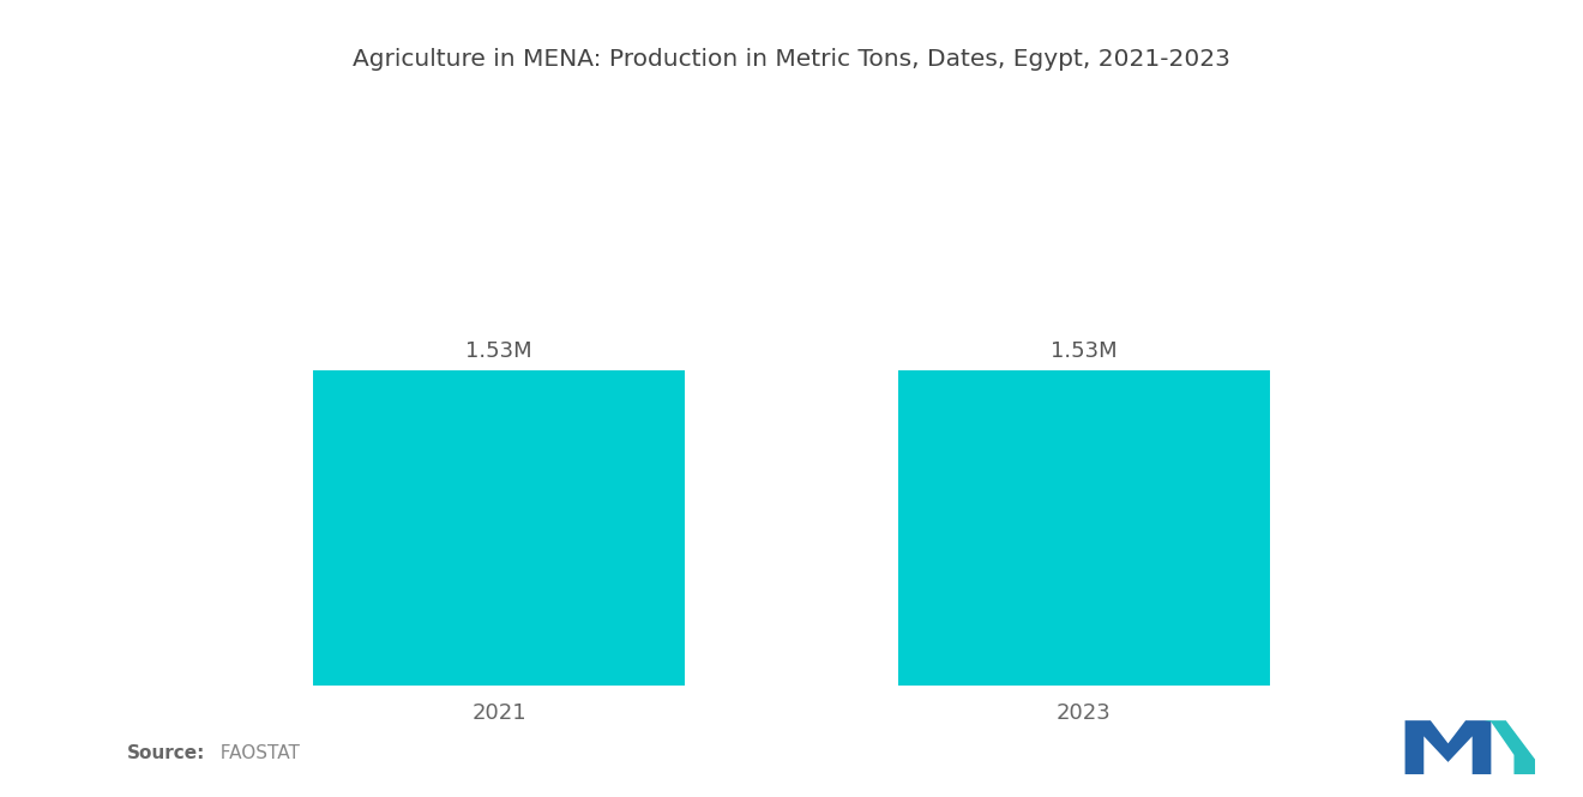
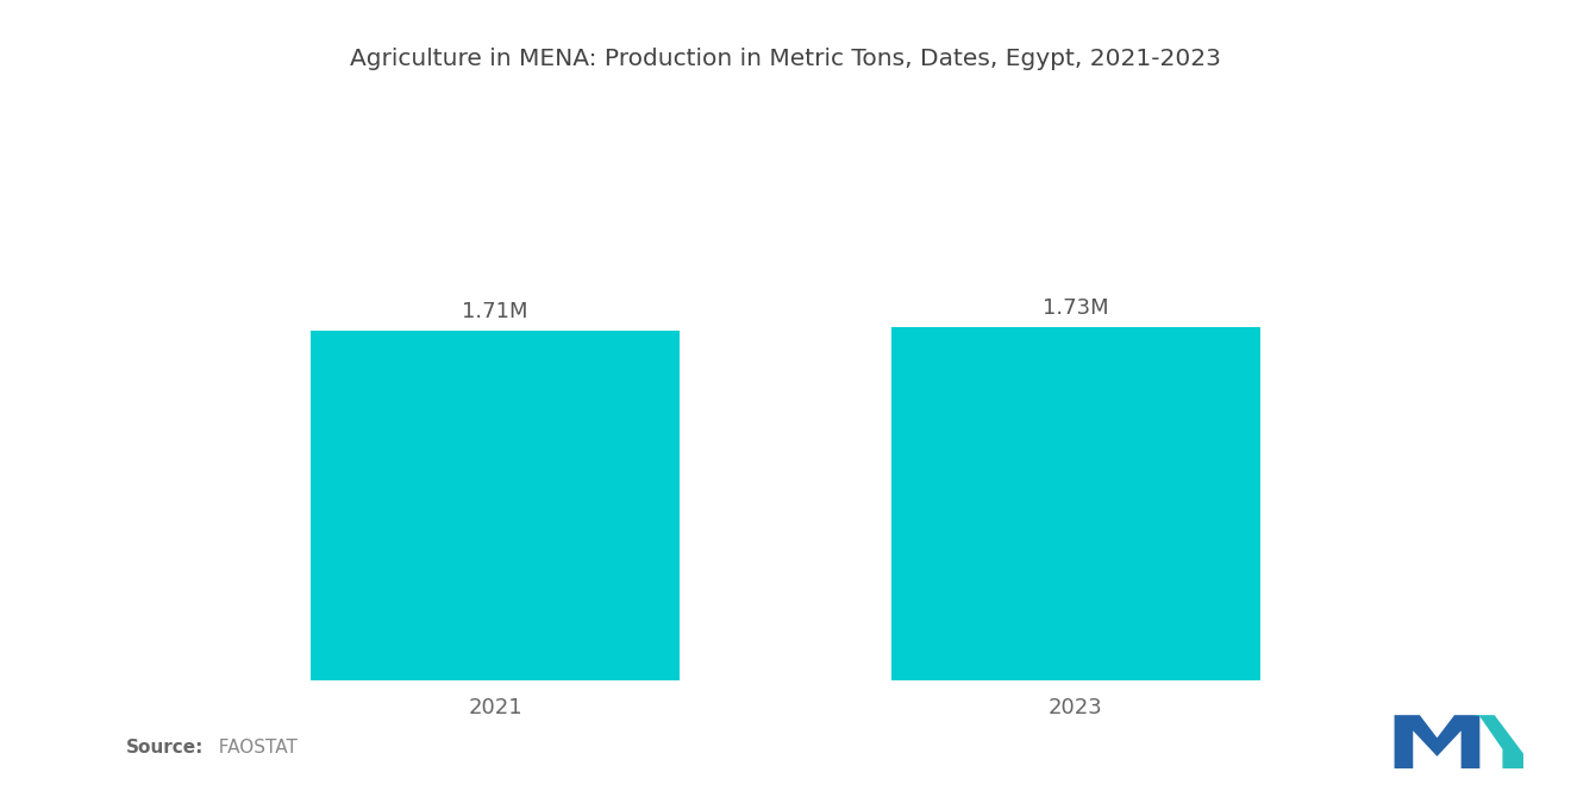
2021: 1.53M -> 1.71M
2023: 1.53M -> 1.73M
